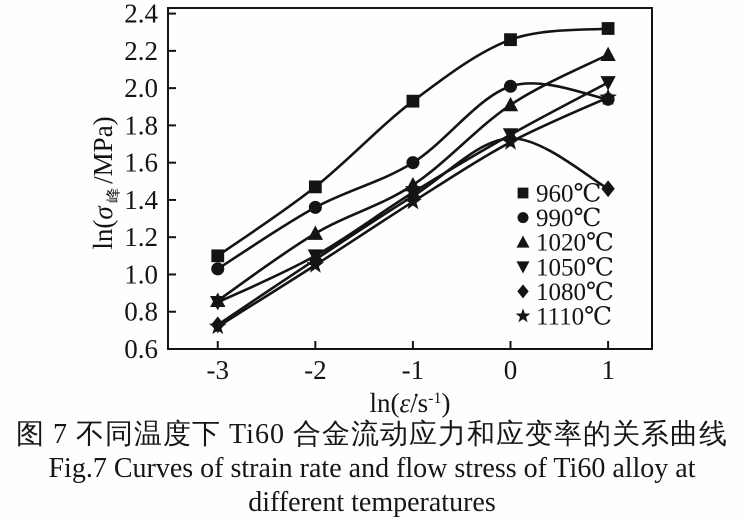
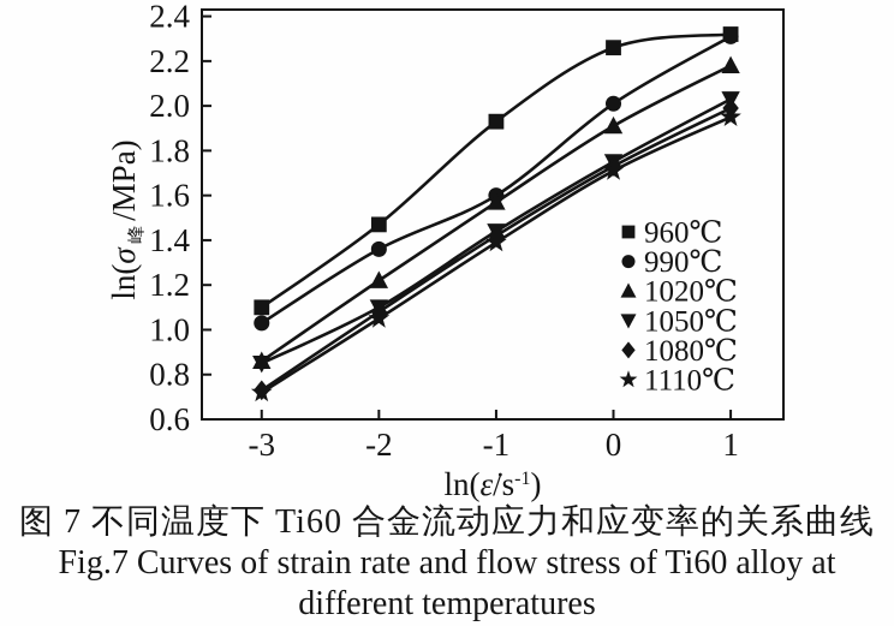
1020℃/-1: 1.48 -> 1.57
990℃/1: 1.94 -> 2.31
1080℃/1: 1.46 -> 1.99
